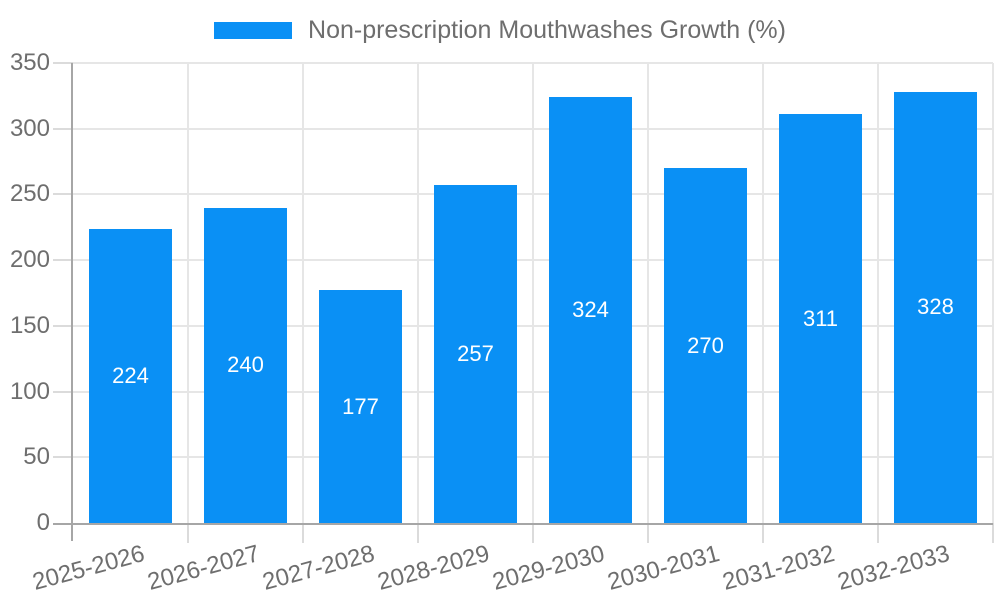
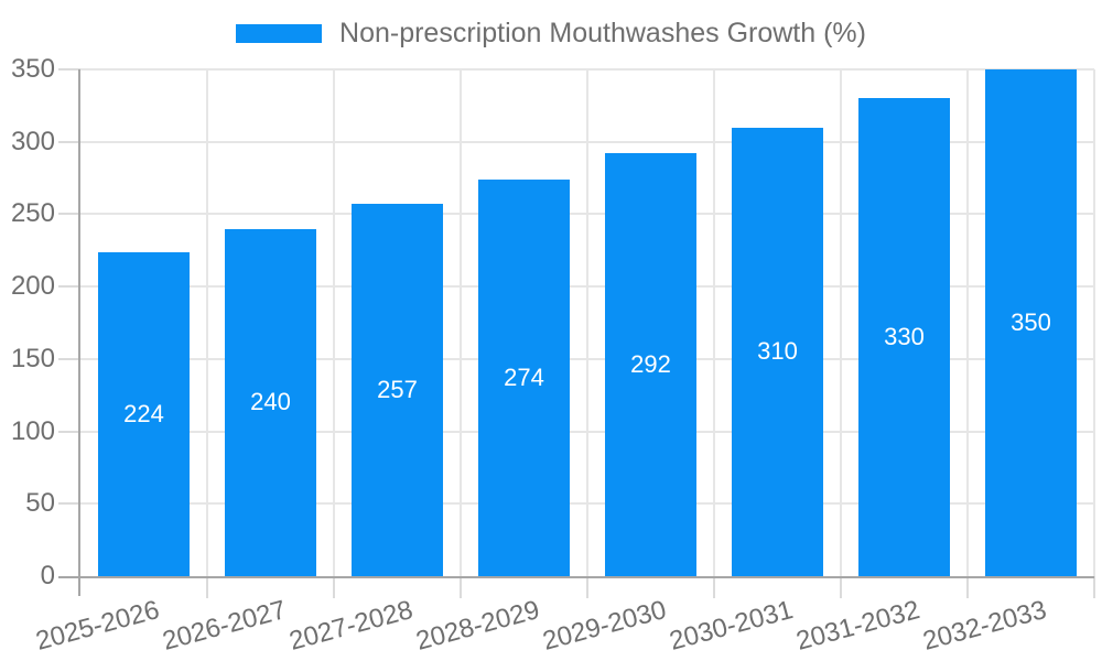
2027-2028: 177 -> 257
2028-2029: 257 -> 274
2029-2030: 324 -> 292
2030-2031: 270 -> 310
2031-2032: 311 -> 330
2032-2033: 328 -> 350
